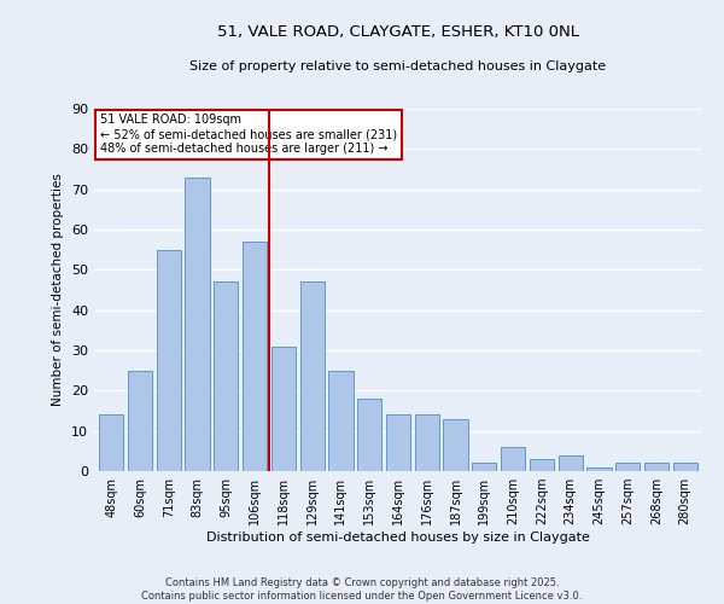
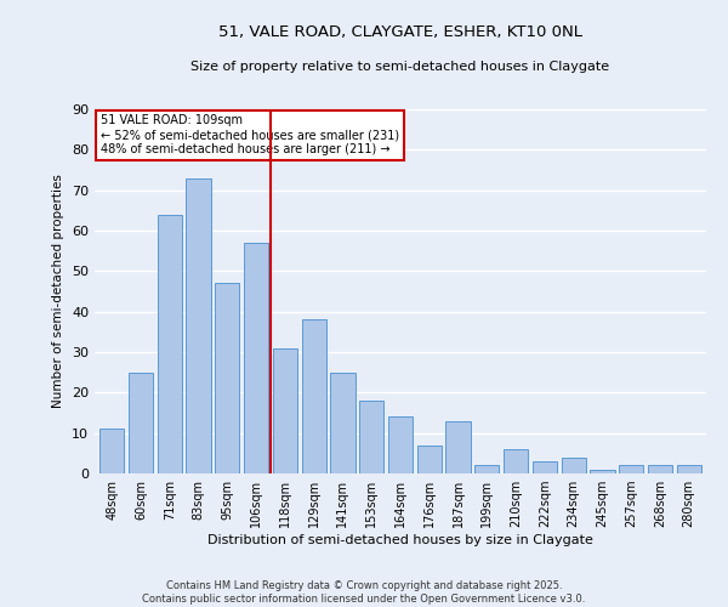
48sqm: 14 -> 11
71sqm: 55 -> 64
129sqm: 47 -> 38
176sqm: 14 -> 7
